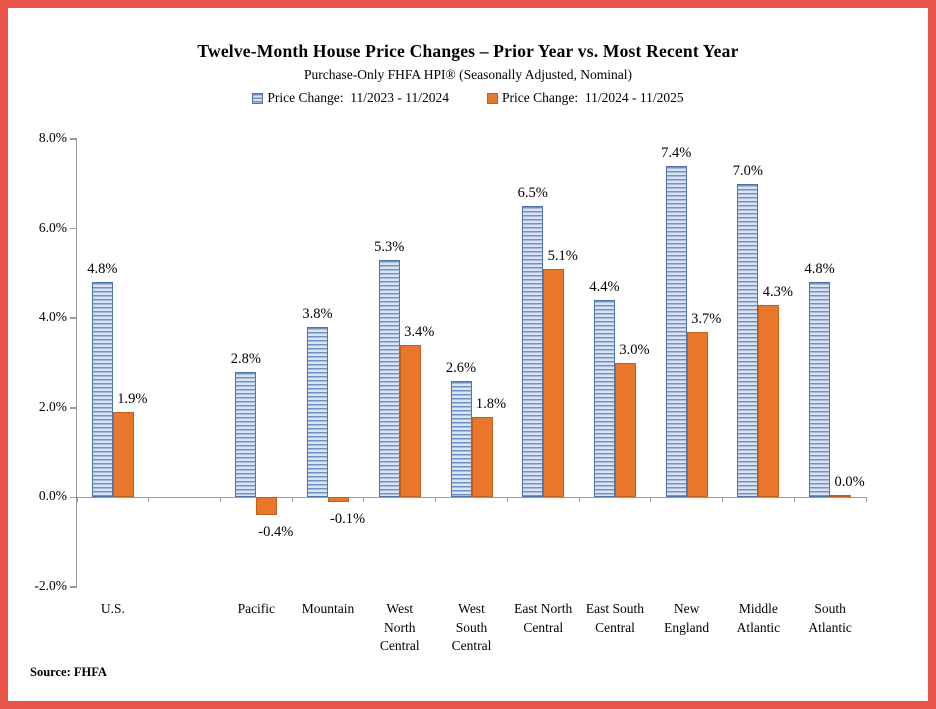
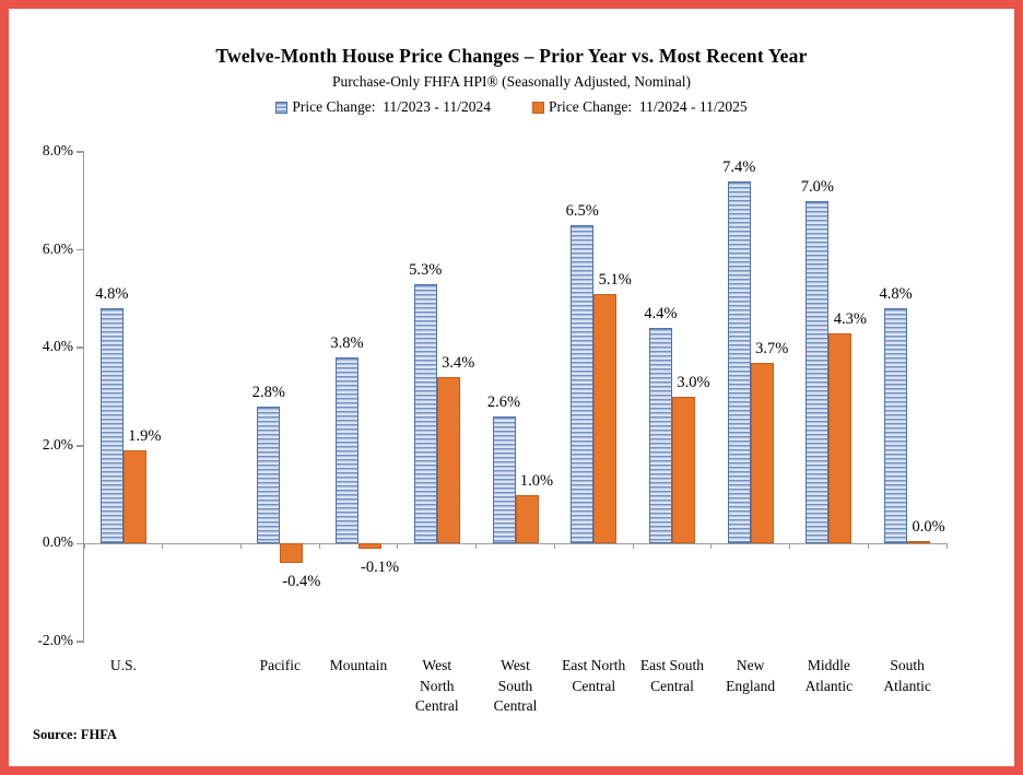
Price Change: 11/2024 - 11/2025/West South Central: 1.8% -> 1.0%
